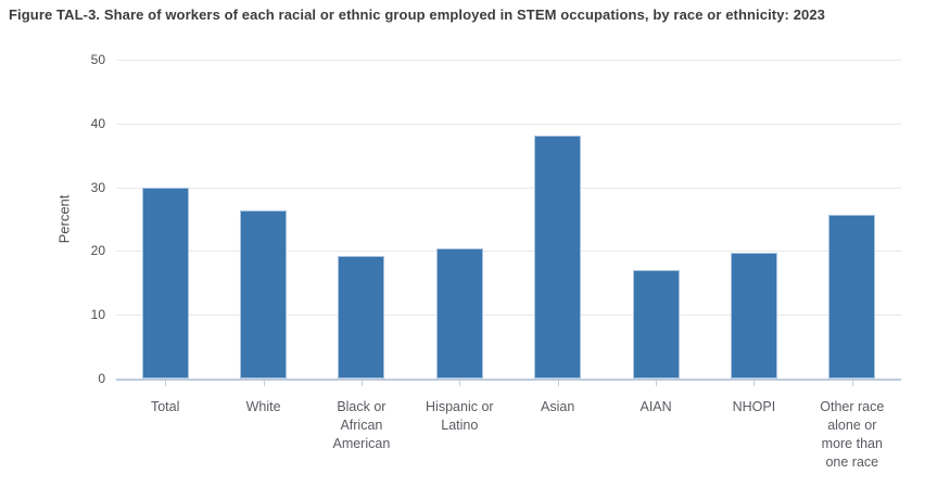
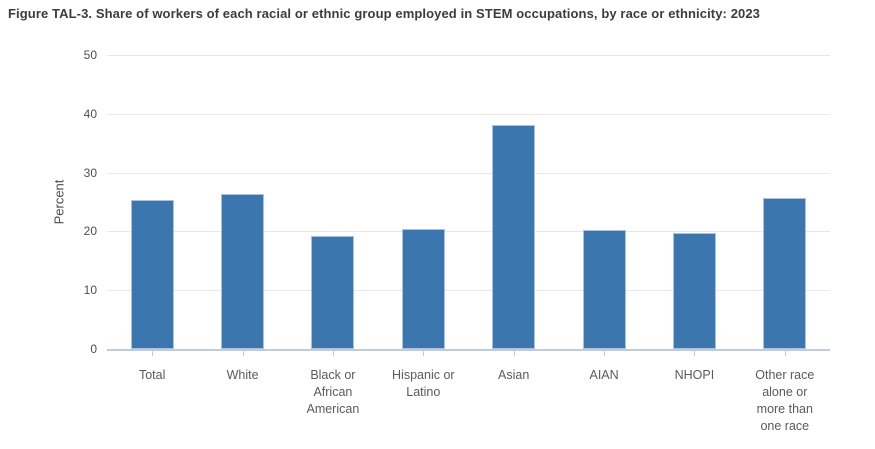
Total: 30 -> 25
AIAN: 17 -> 20
